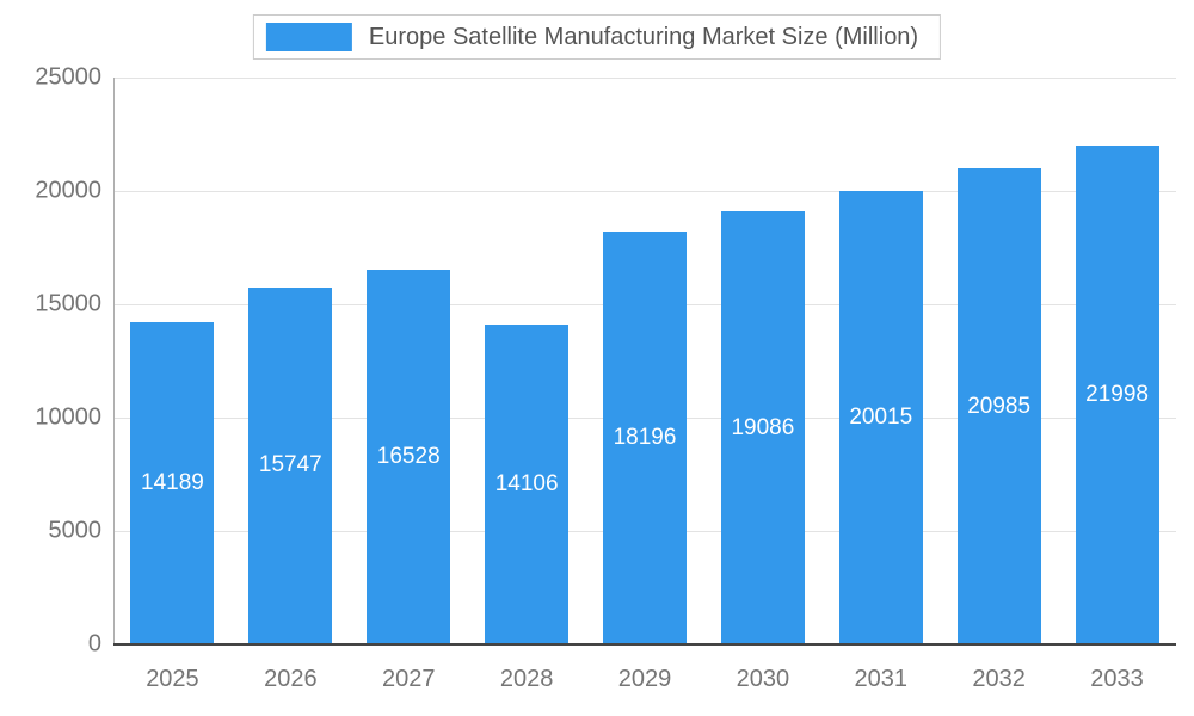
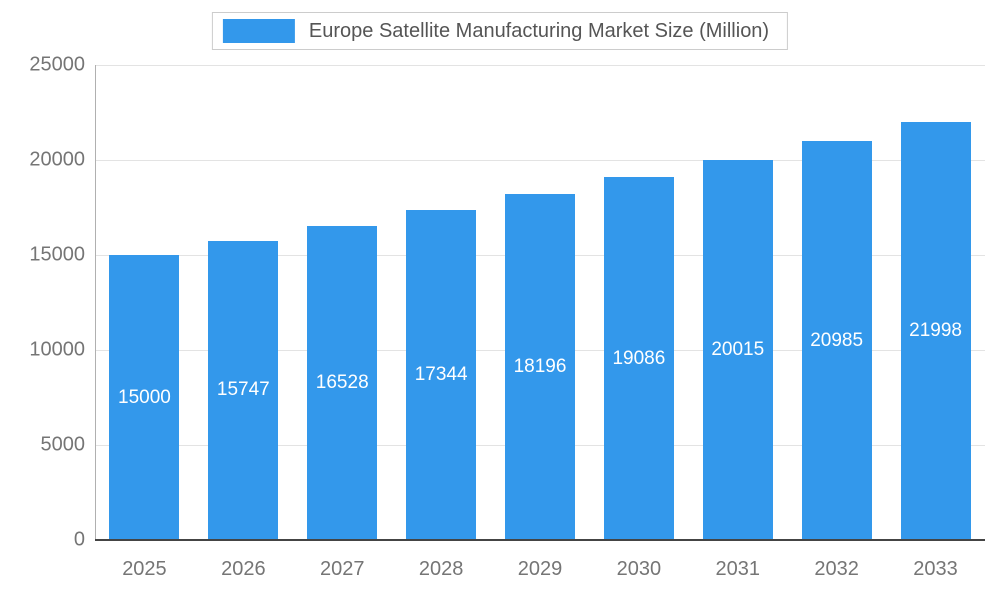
2025: 14189 -> 15000
2028: 14106 -> 17344
